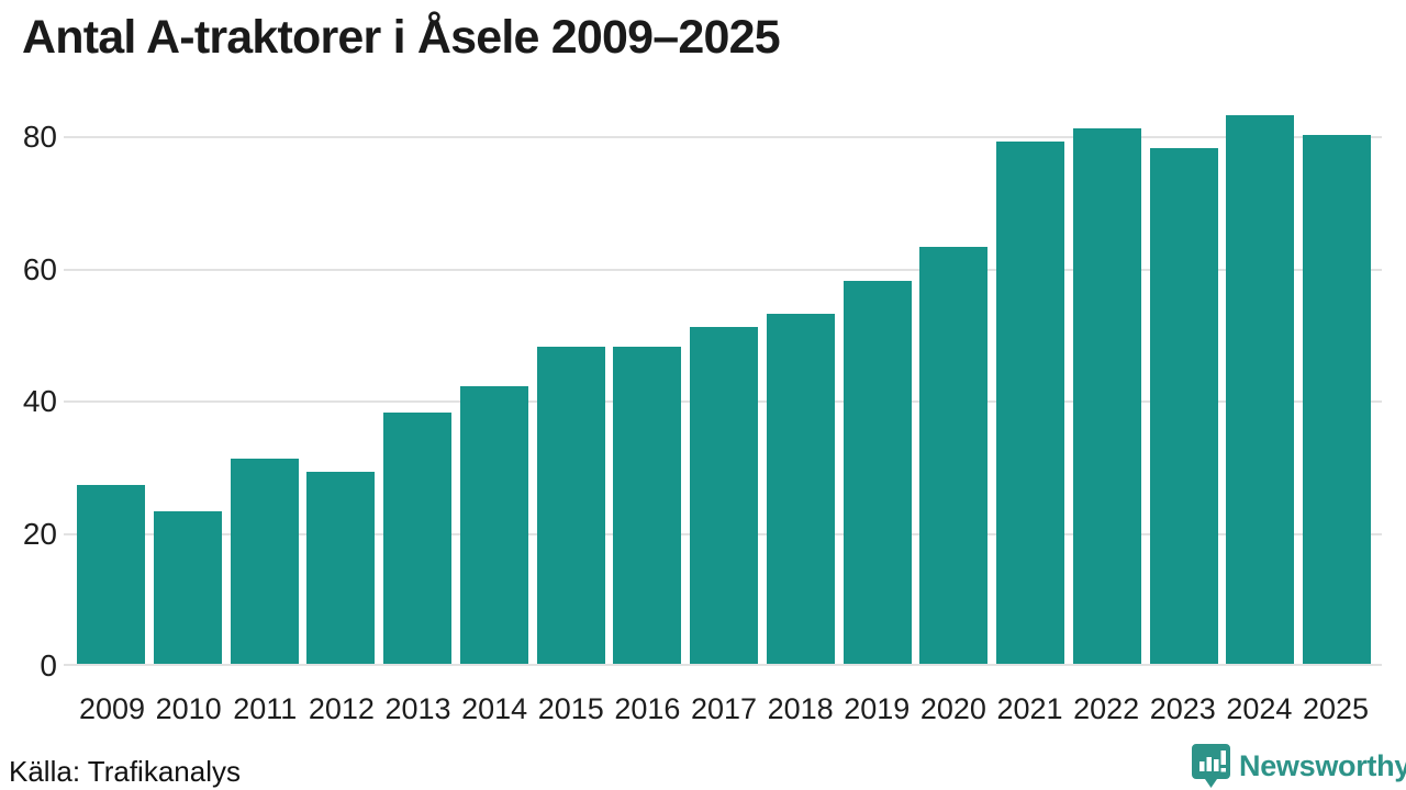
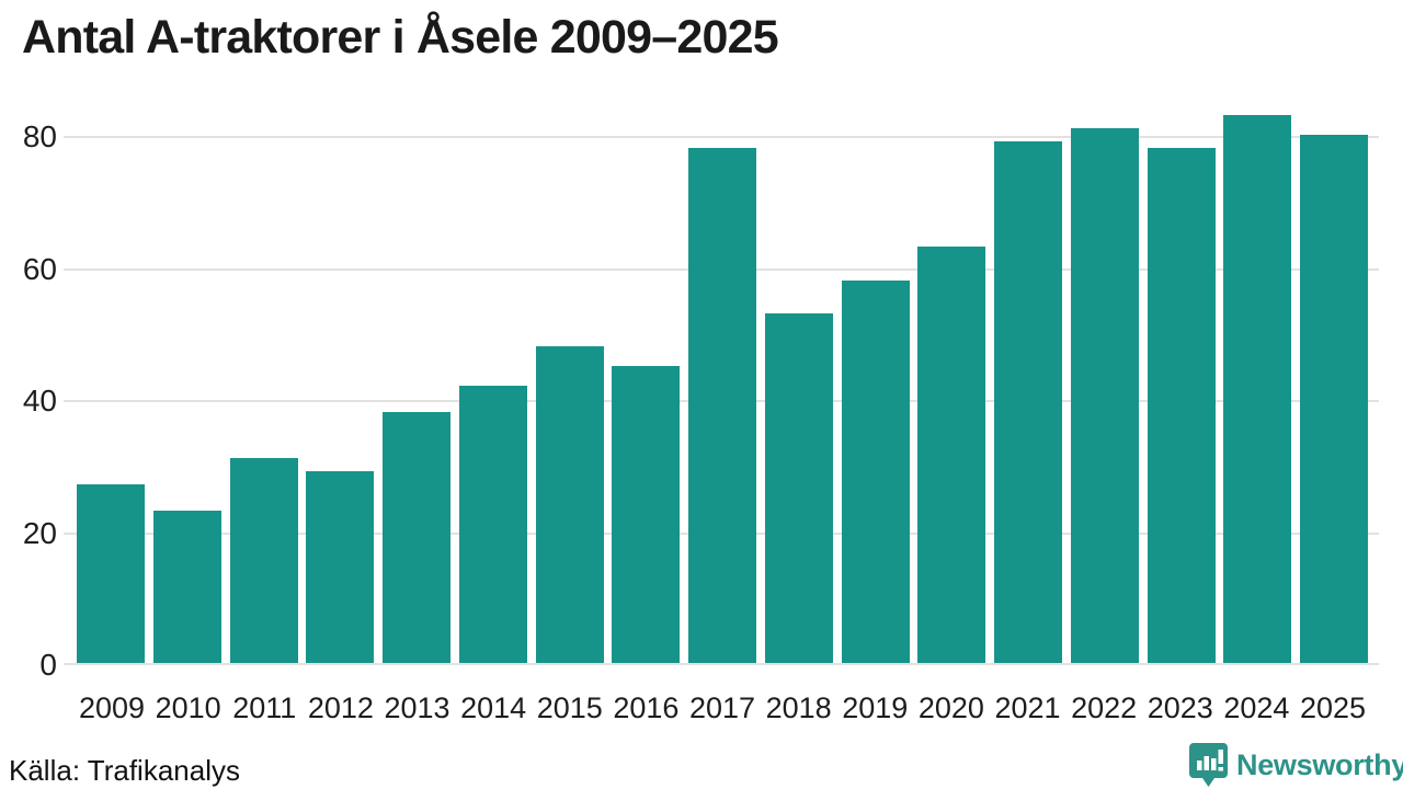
2016: 48 -> 45
2017: 51 -> 78
